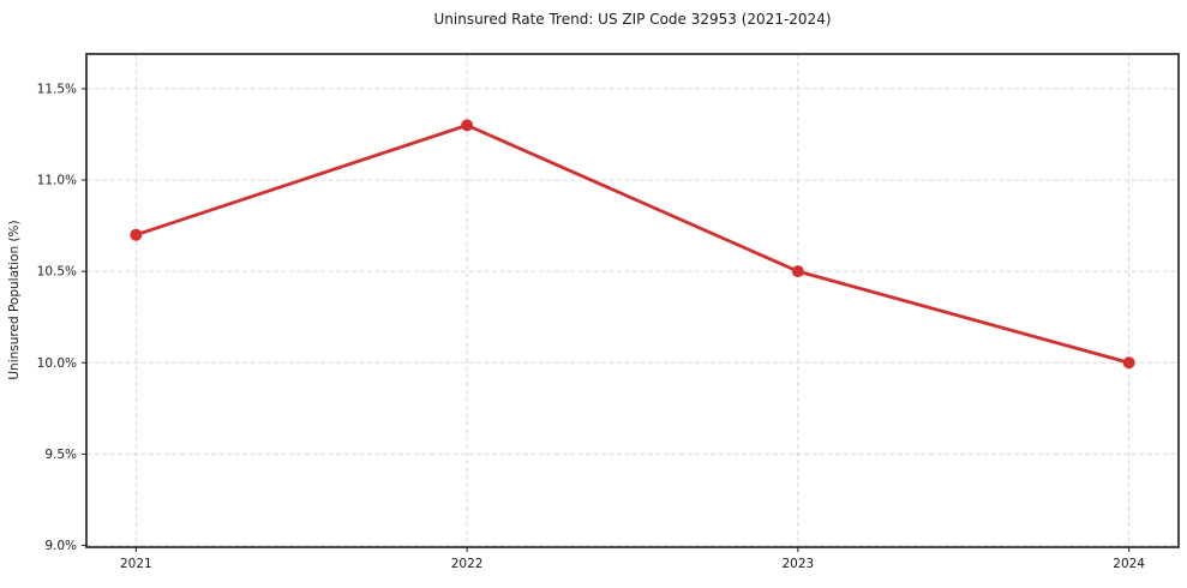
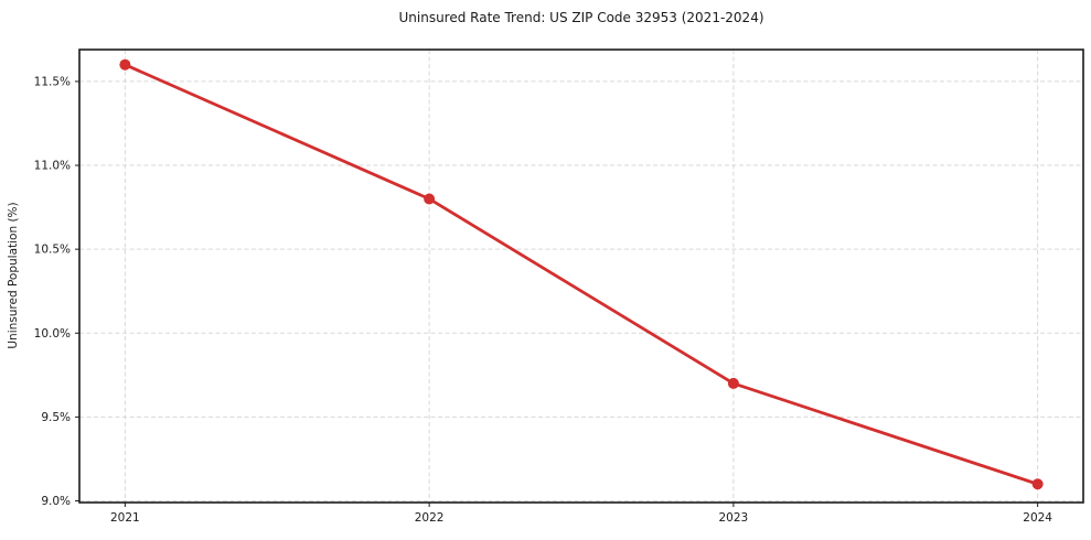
2021: 10.7% -> 11.6%
2022: 11.3% -> 10.8%
2023: 10.5% -> 9.7%
2024: 10.0% -> 9.1%
